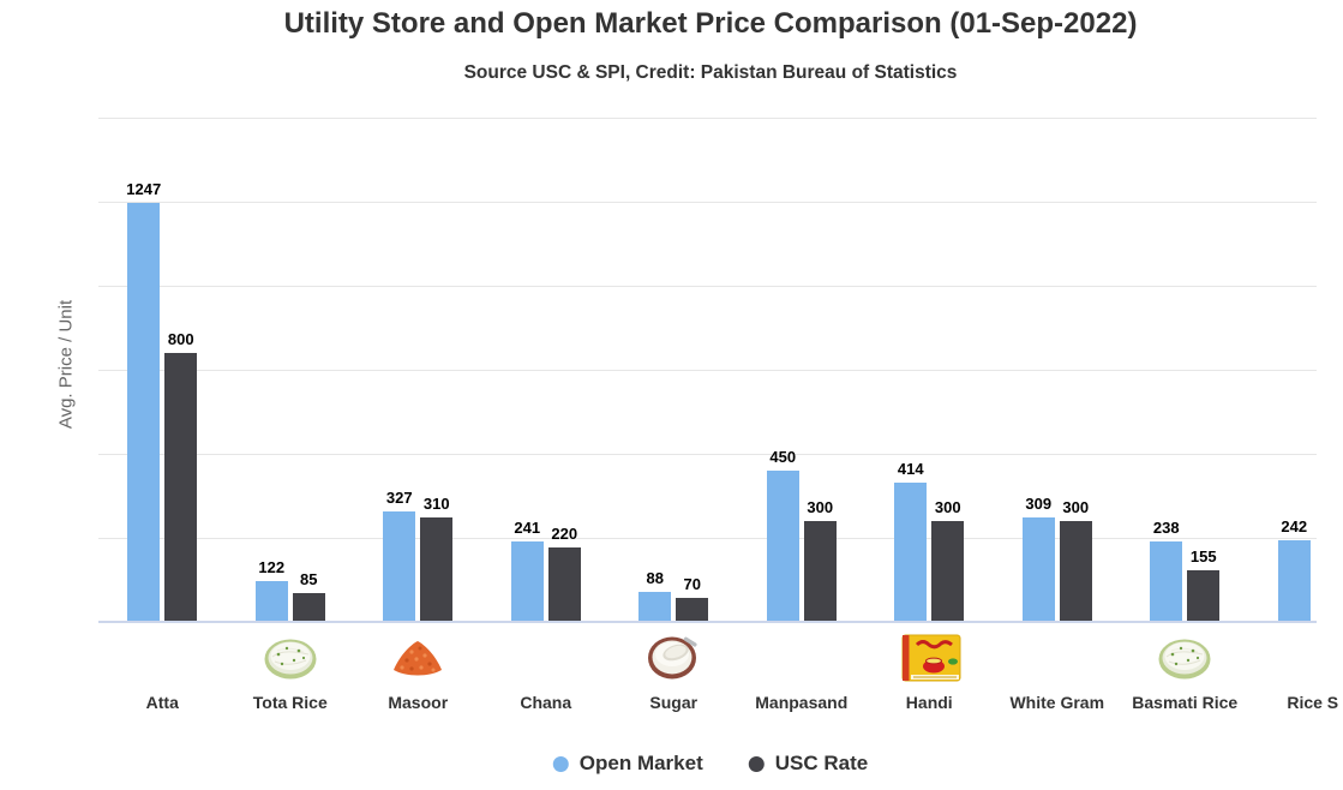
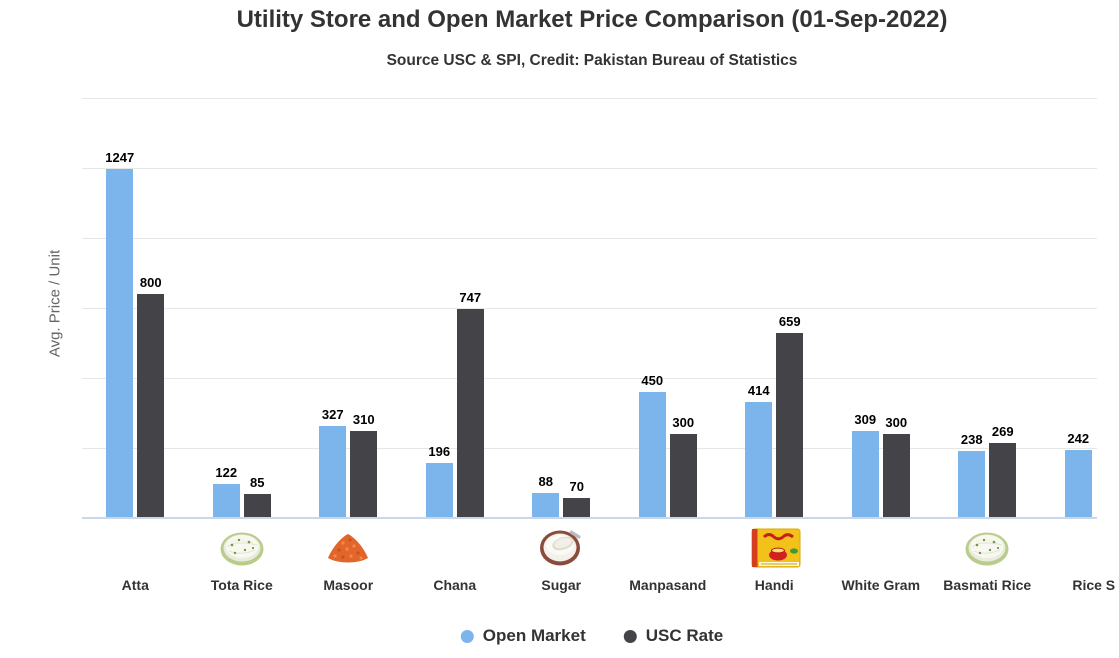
Open Market/Chana: 241 -> 196
USC Rate/Chana: 220 -> 747
USC Rate/Handi: 300 -> 659
USC Rate/Basmati Rice: 155 -> 269
